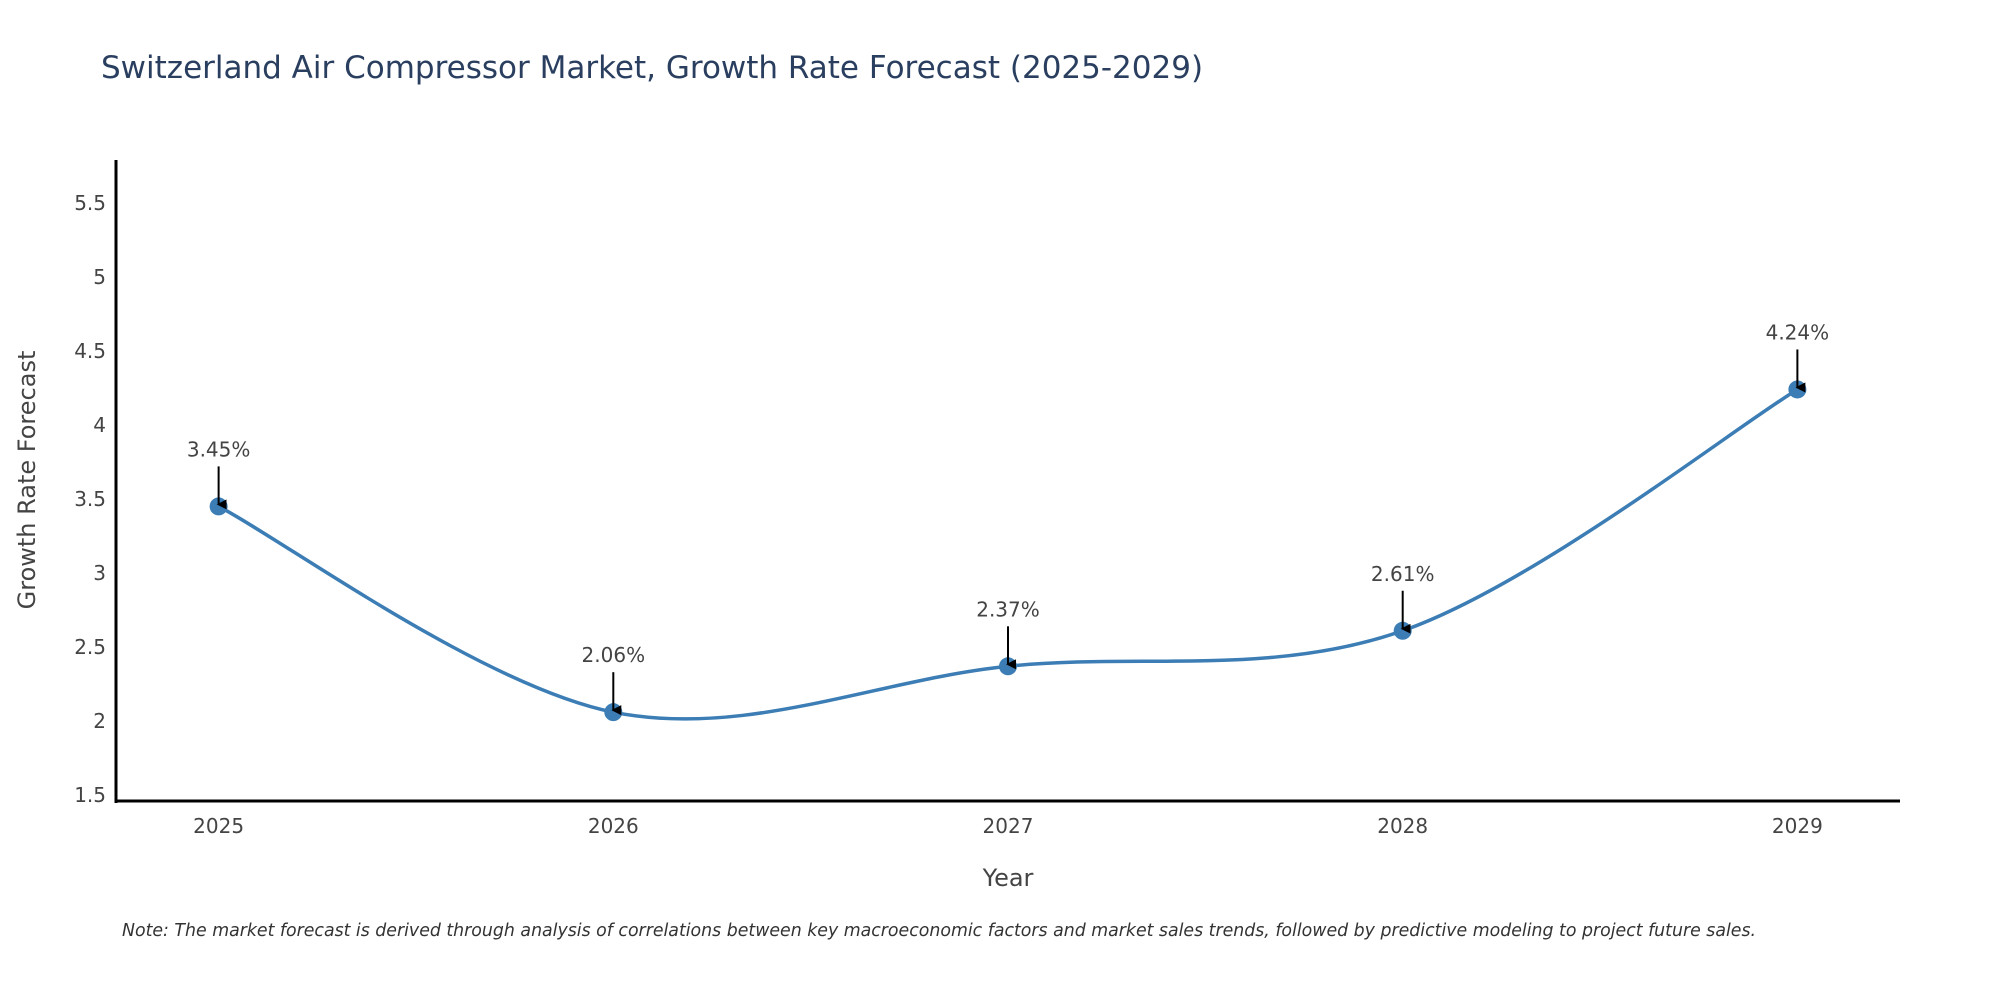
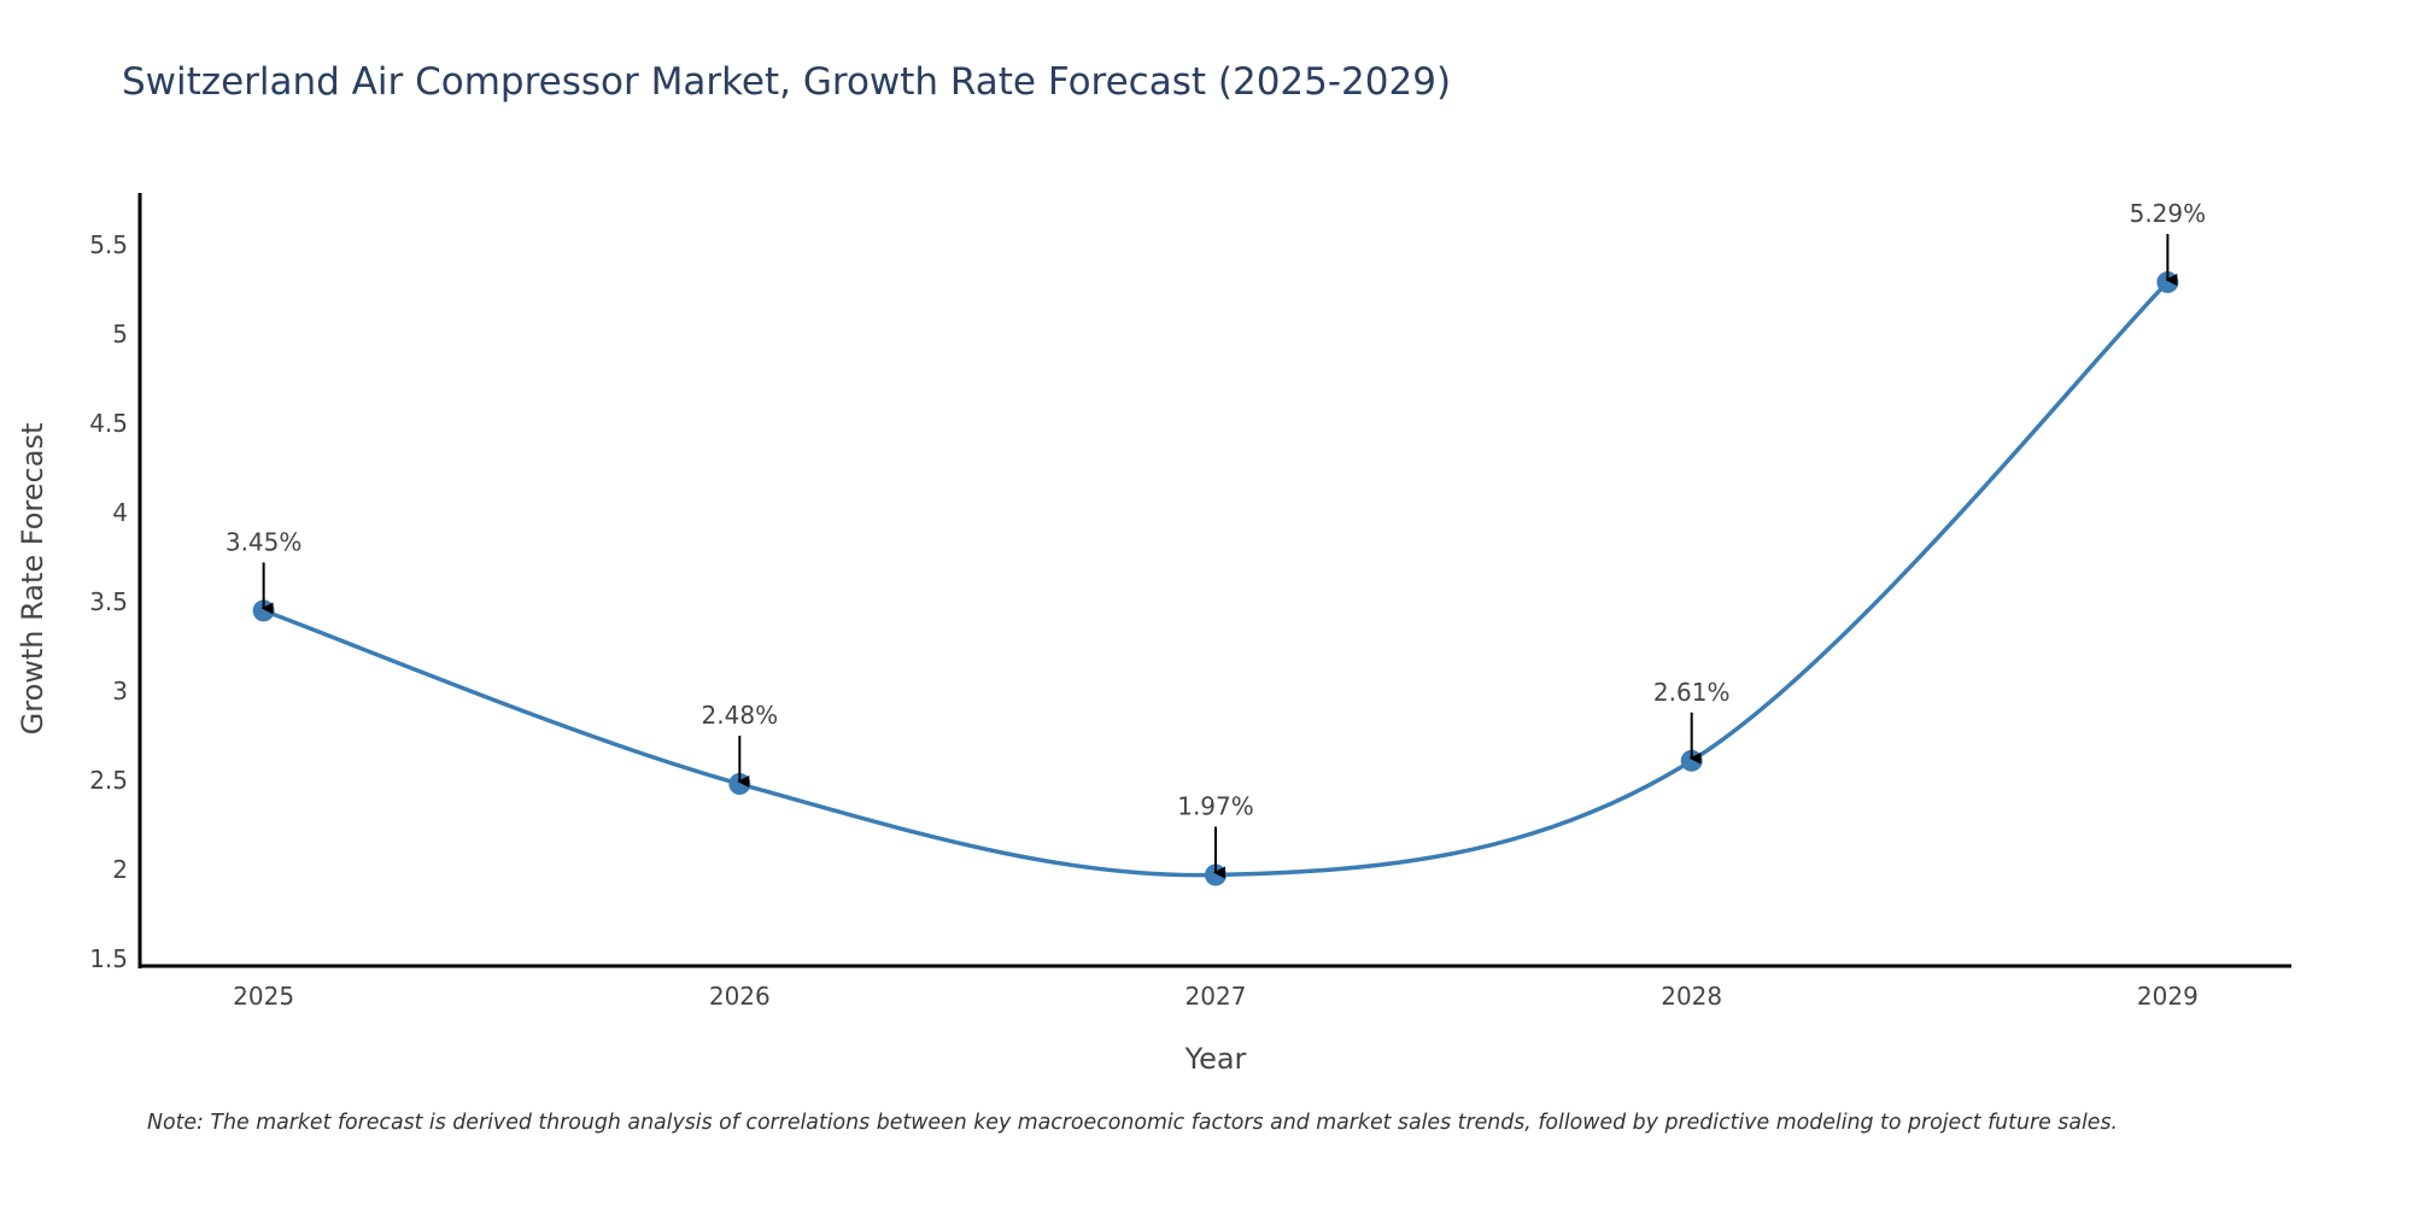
2026: 2.06% -> 2.48%
2027: 2.37% -> 1.97%
2029: 4.24% -> 5.29%
